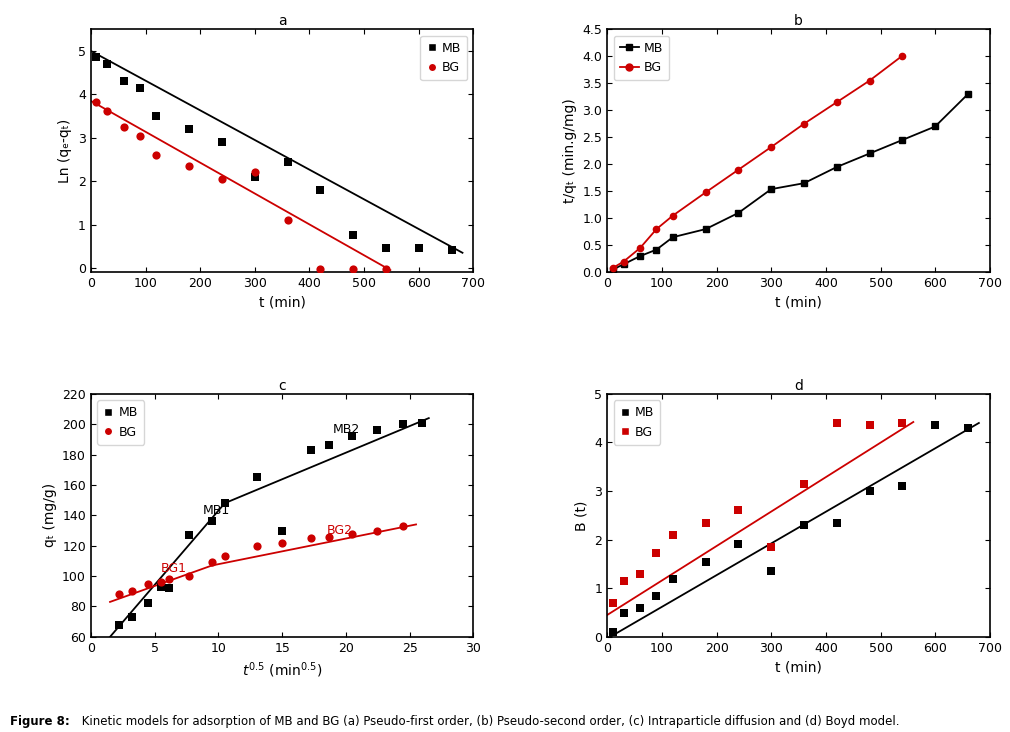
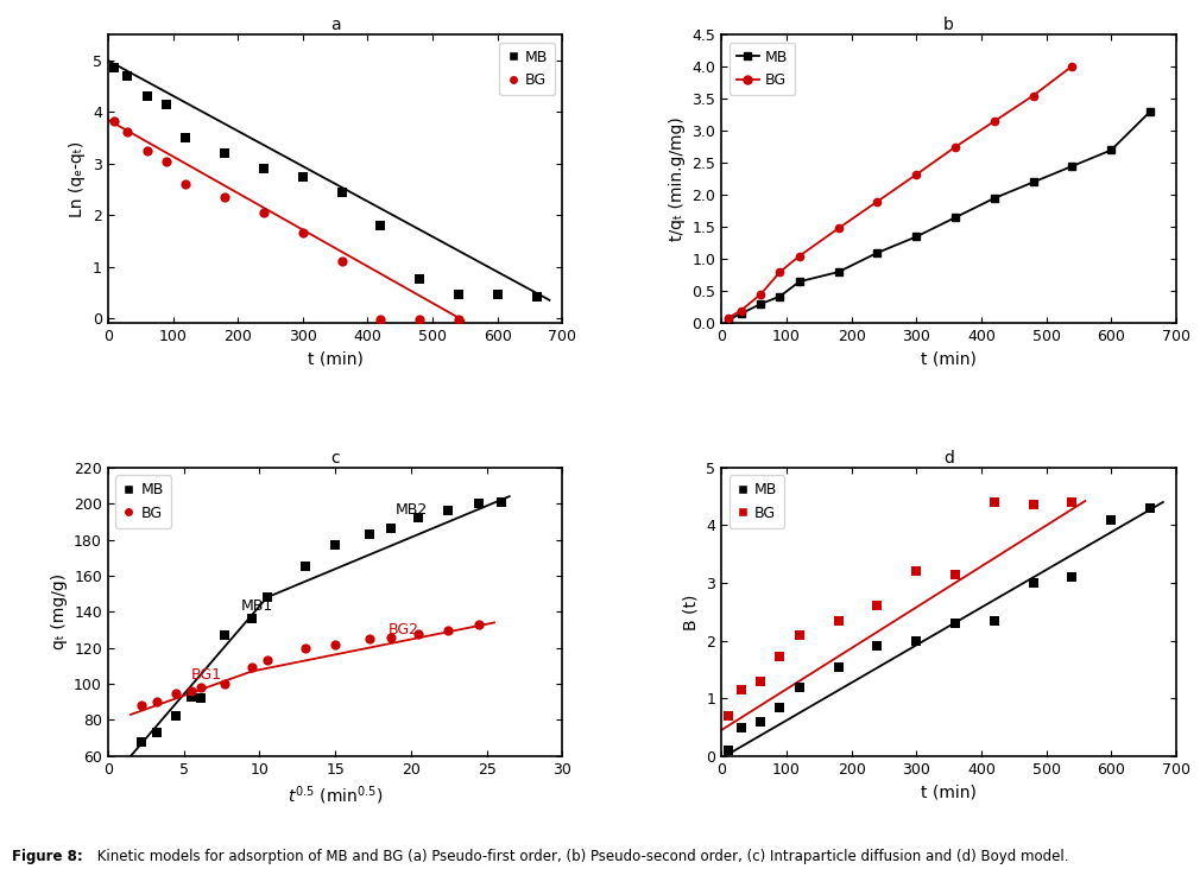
a/MB/300: 2.10 -> 2.75
a/BG/300: 2.20 -> 1.65
b/MB/300: 1.54 -> 1.35
c/MB/15: 130 -> 177
d/MB/300: 1.35 -> 2.00
d/BG/300: 1.85 -> 3.20
d/MB/600: 4.35 -> 4.10
